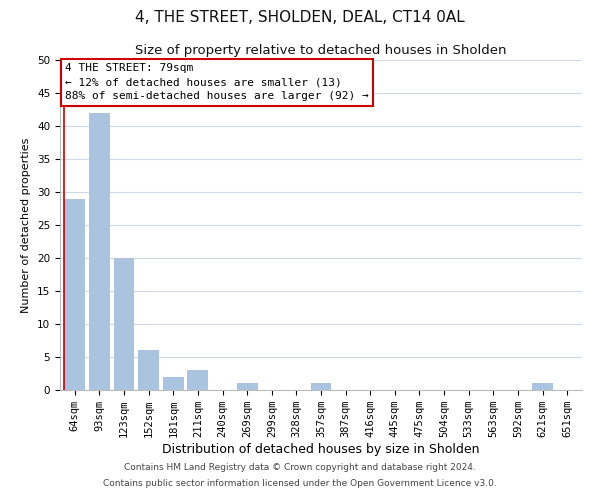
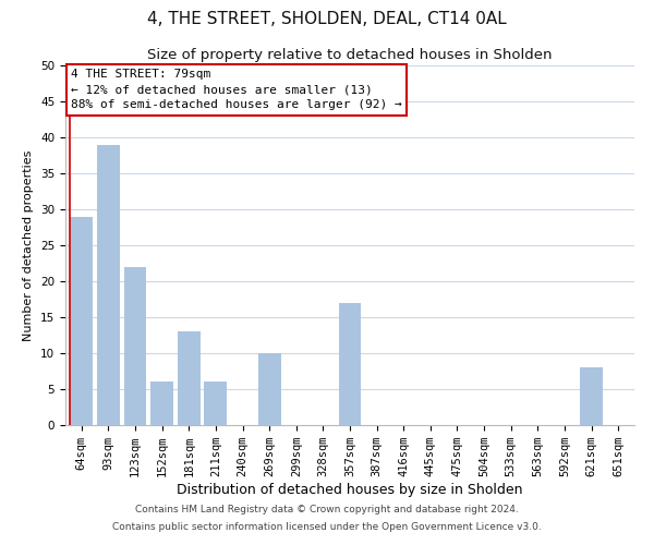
93sqm: 42 -> 39
123sqm: 20 -> 22
181sqm: 2 -> 13
211sqm: 3 -> 6
269sqm: 1 -> 10
357sqm: 1 -> 17
621sqm: 1 -> 8
